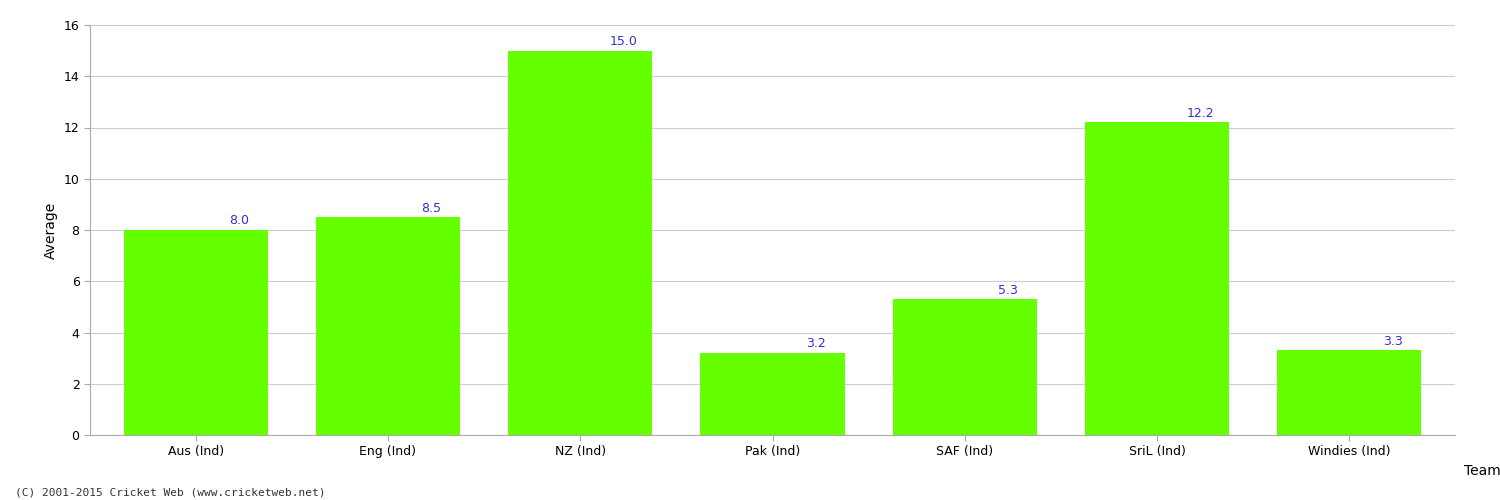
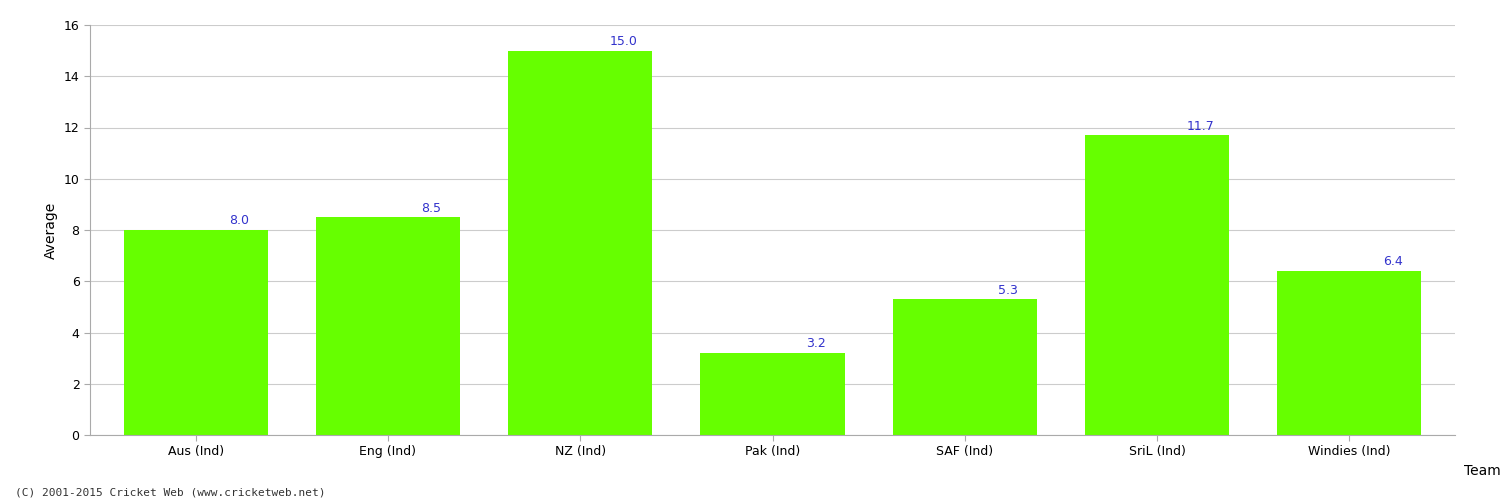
SriL (Ind): 12.2 -> 11.7
Windies (Ind): 3.3 -> 6.4
